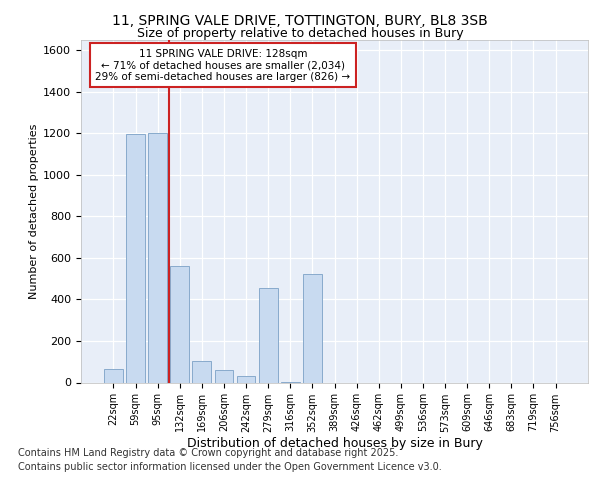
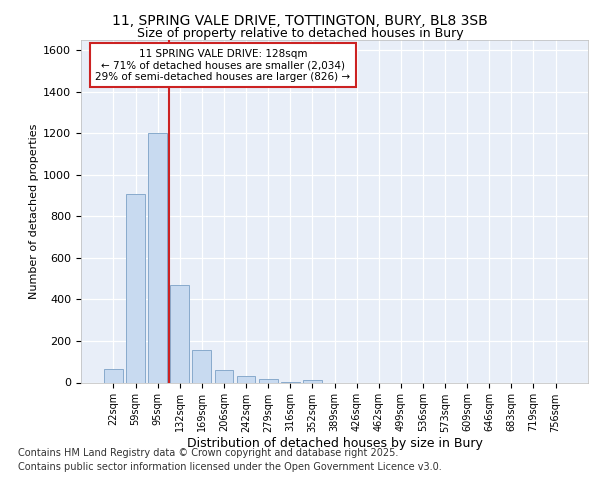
59sqm: 1195 -> 910
132sqm: 560 -> 470
169sqm: 105 -> 155
279sqm: 455 -> 18
352sqm: 525 -> 12
